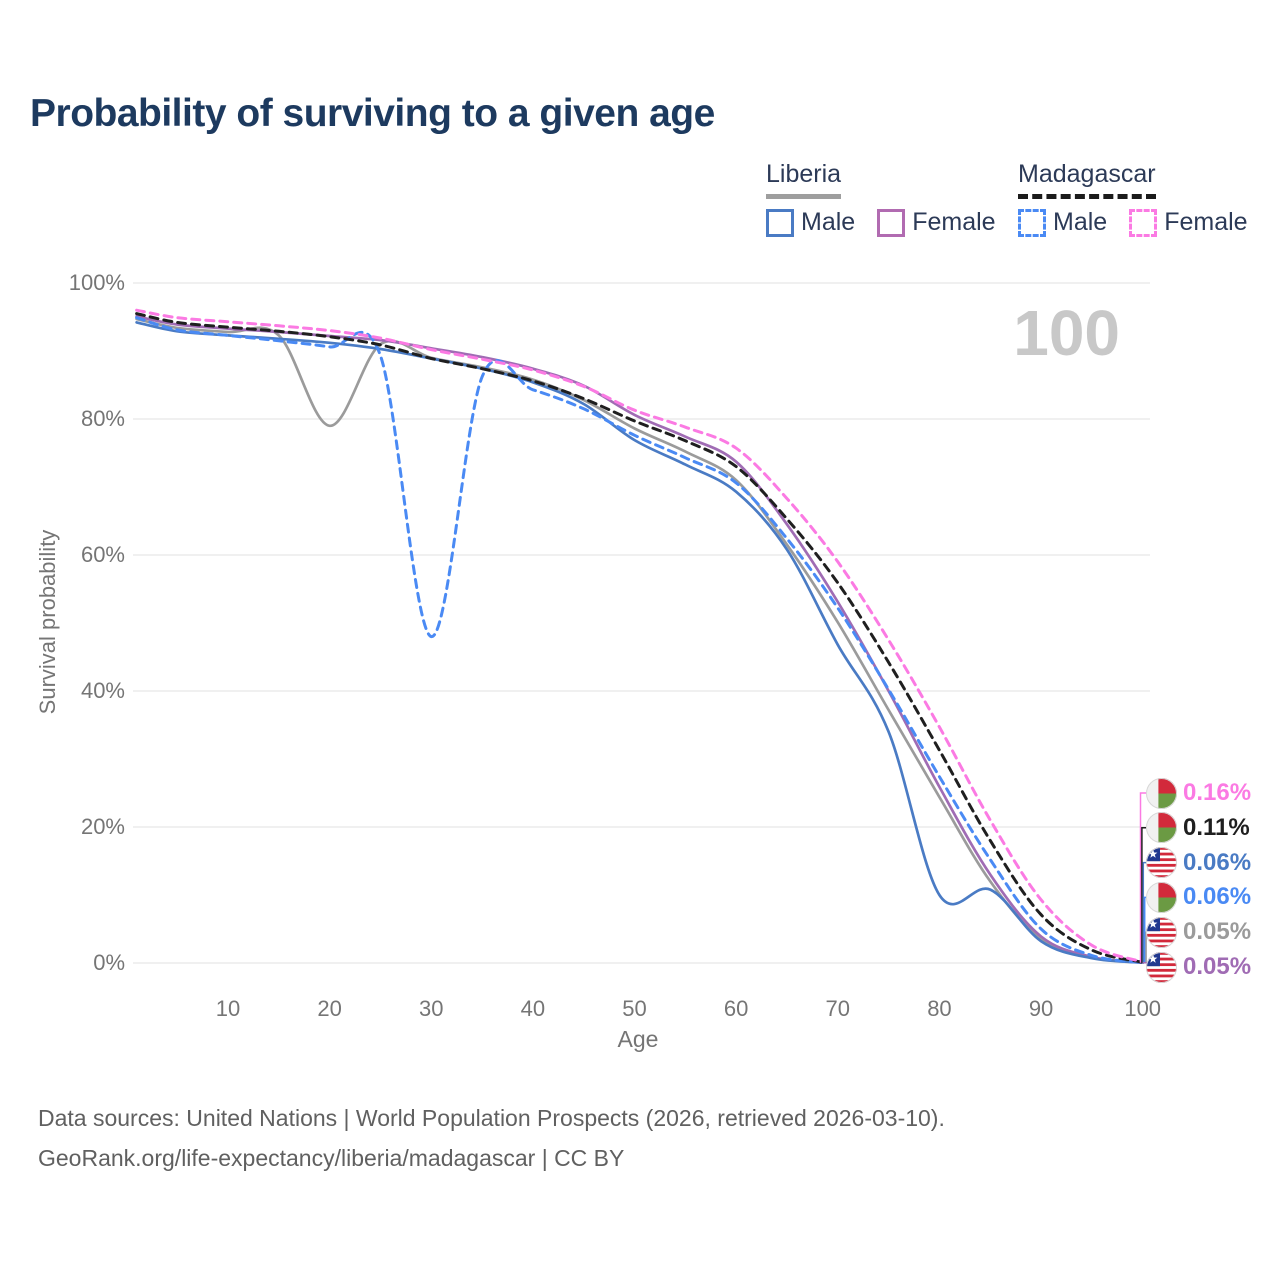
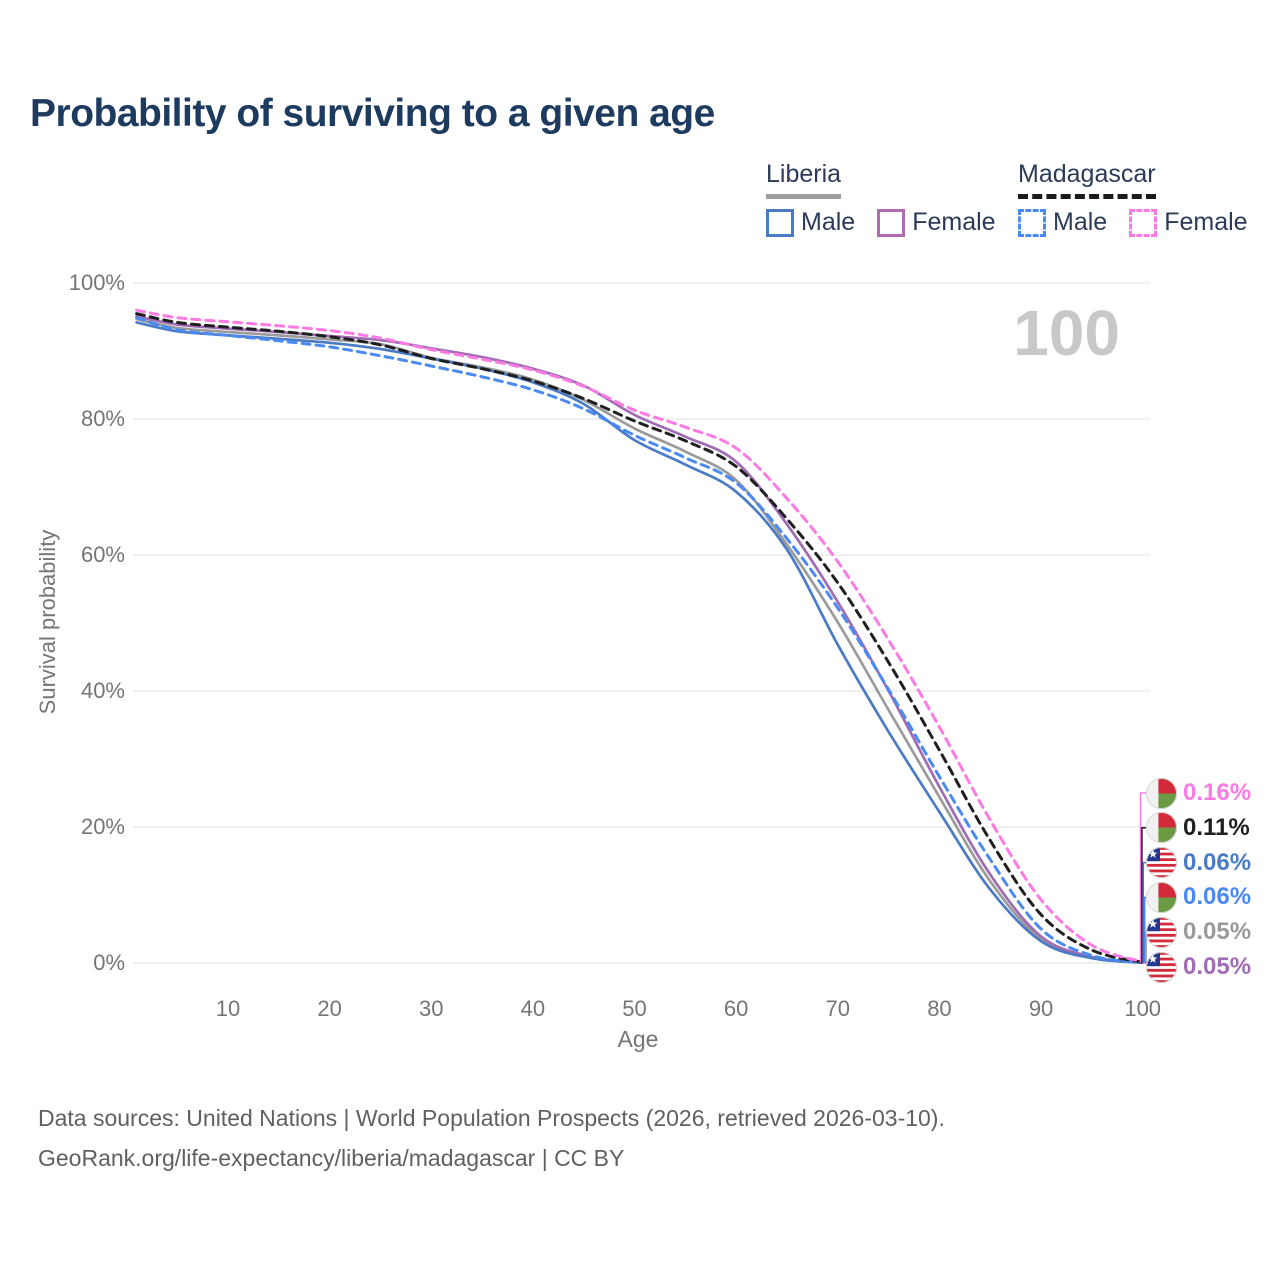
Liberia/20: 79% -> 92%
Madagascar Male/30: 48% -> 88%
Liberia Male/80: 10% -> 22%
